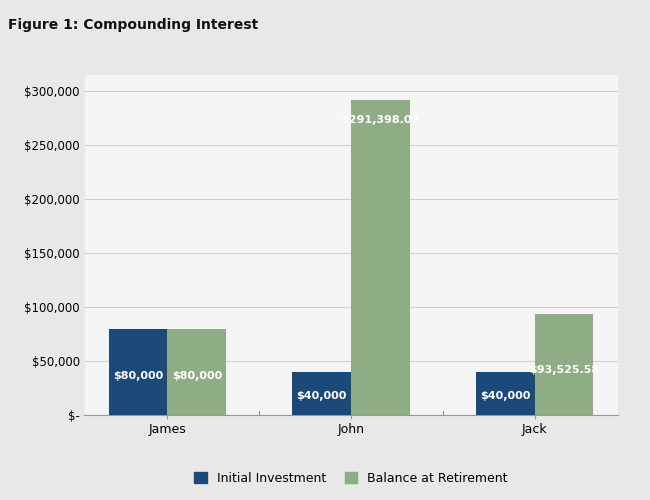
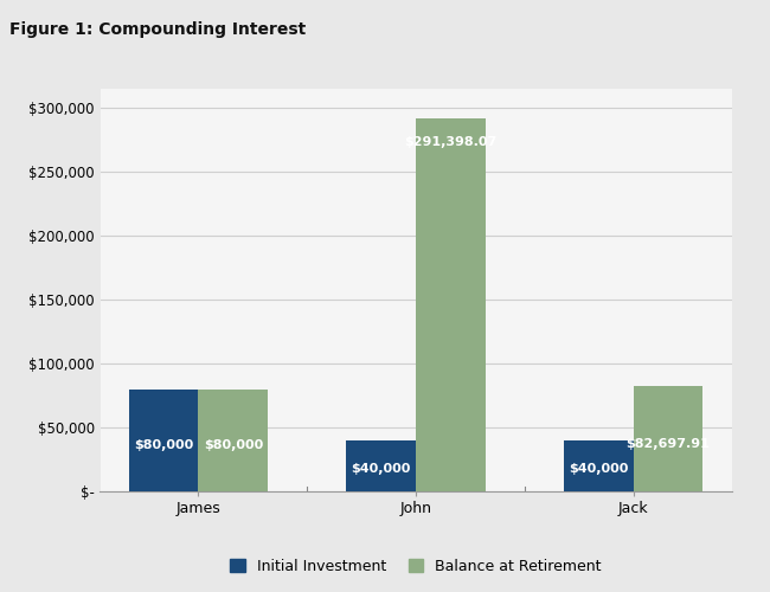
Balance at Retirement/Jack: $93,525.58 -> $82,697.91
